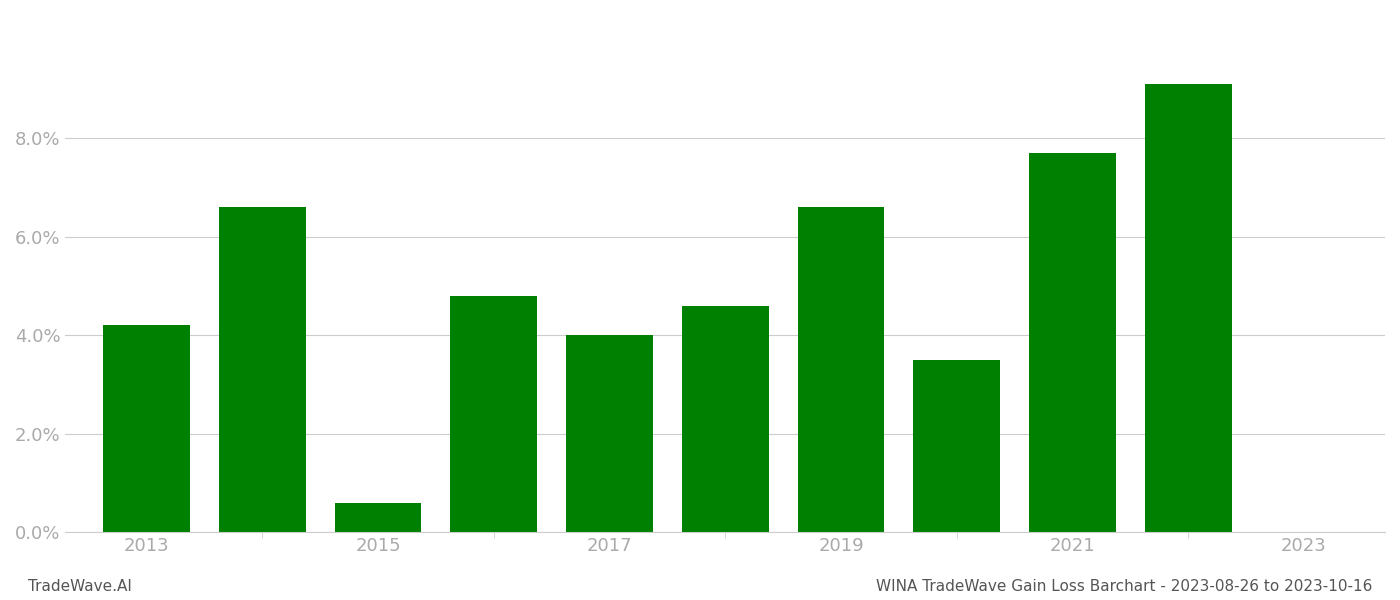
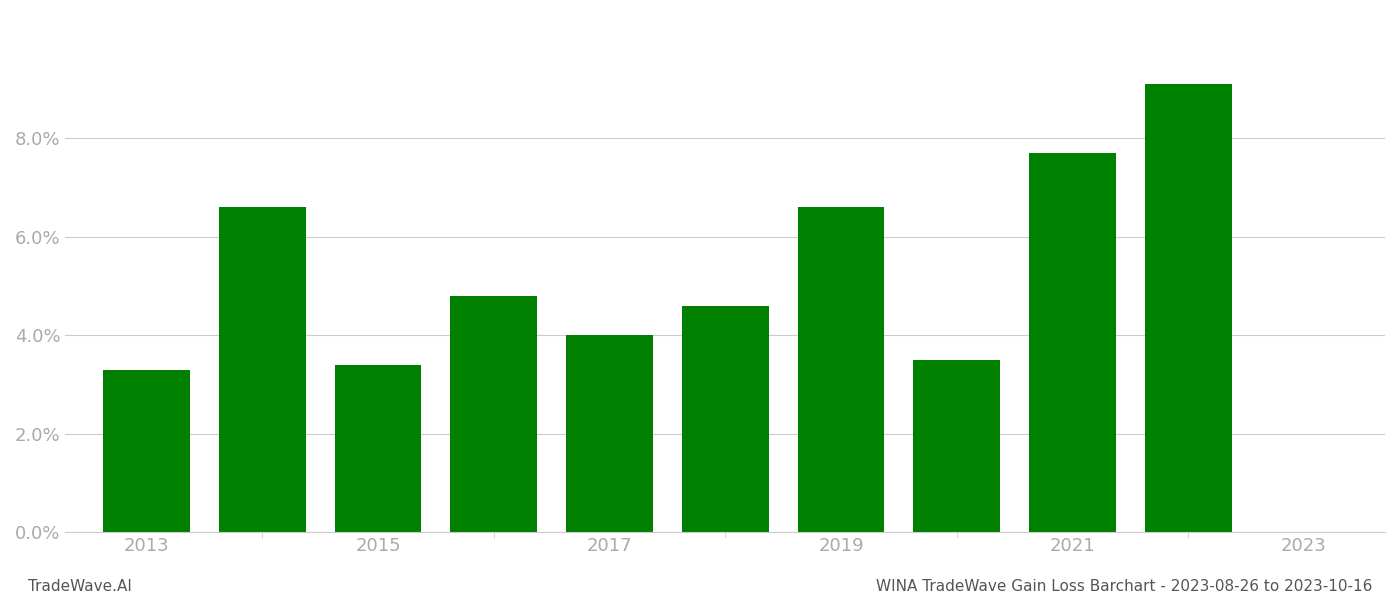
2013: 4.2% -> 3.3%
2015: 0.6% -> 3.4%
